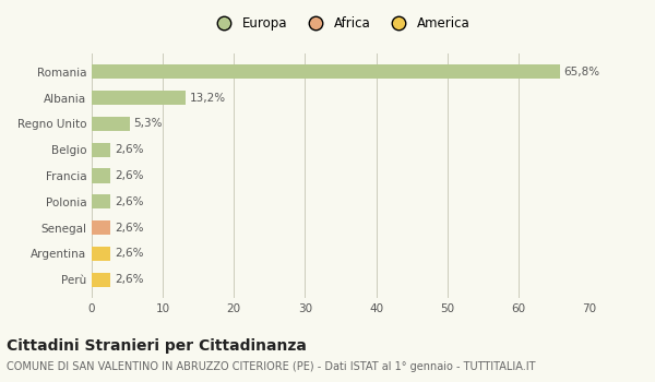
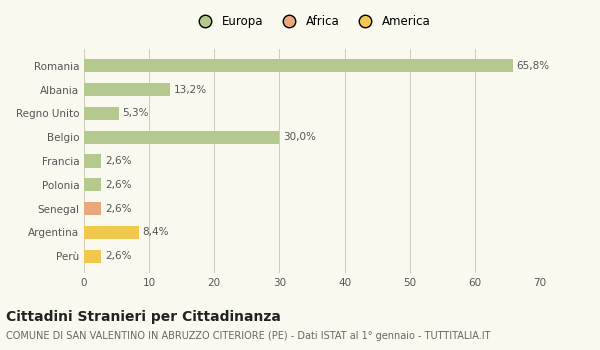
Belgio: 2,6% -> 30,0%
Argentina: 2,6% -> 8,4%
